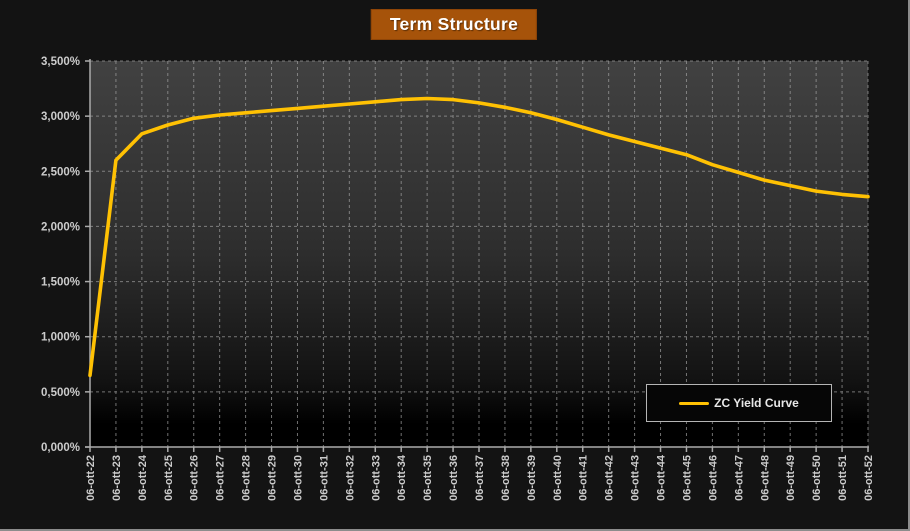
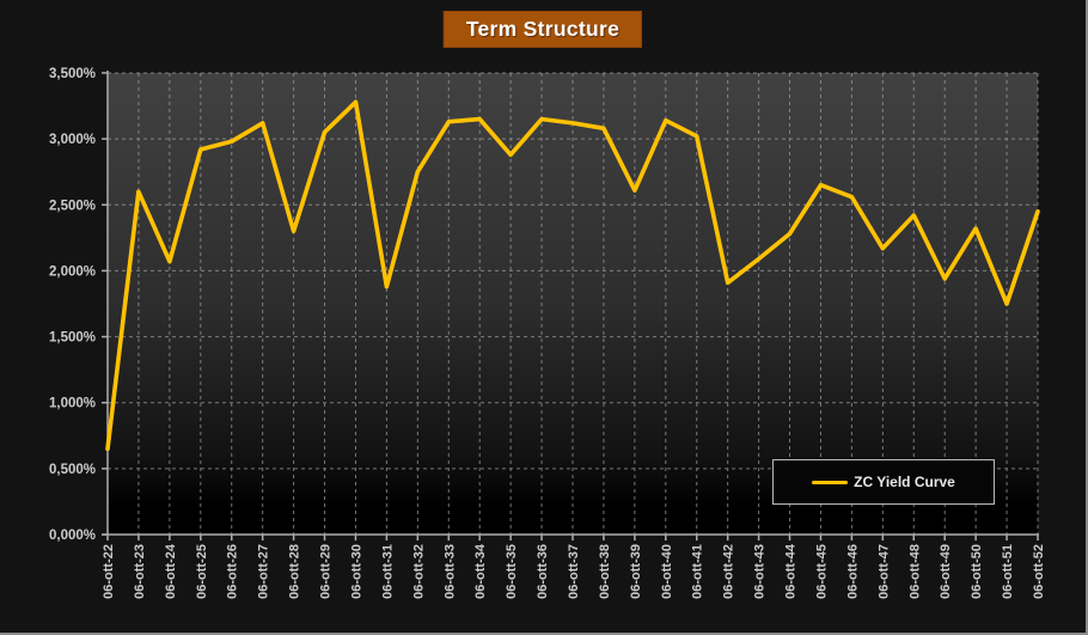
06-ott-24: 2,84% -> 2,07%
06-ott-27: 3,01% -> 3,12%
06-ott-28: 3,03% -> 2,30%
06-ott-30: 3,07% -> 3,28%
06-ott-31: 3,09% -> 1,88%
06-ott-32: 3,11% -> 2,75%
06-ott-35: 3,16% -> 2,88%
06-ott-39: 3,03% -> 2,61%
06-ott-40: 2,97% -> 3,14%
06-ott-41: 2,90% -> 3,02%
06-ott-42: 2,83% -> 1,91%
06-ott-43: 2,77% -> 2,09%
06-ott-44: 2,71% -> 2,28%
06-ott-47: 2,49% -> 2,17%
06-ott-49: 2,37% -> 1,94%
06-ott-51: 2,29% -> 1,75%
06-ott-52: 2,27% -> 2,45%
